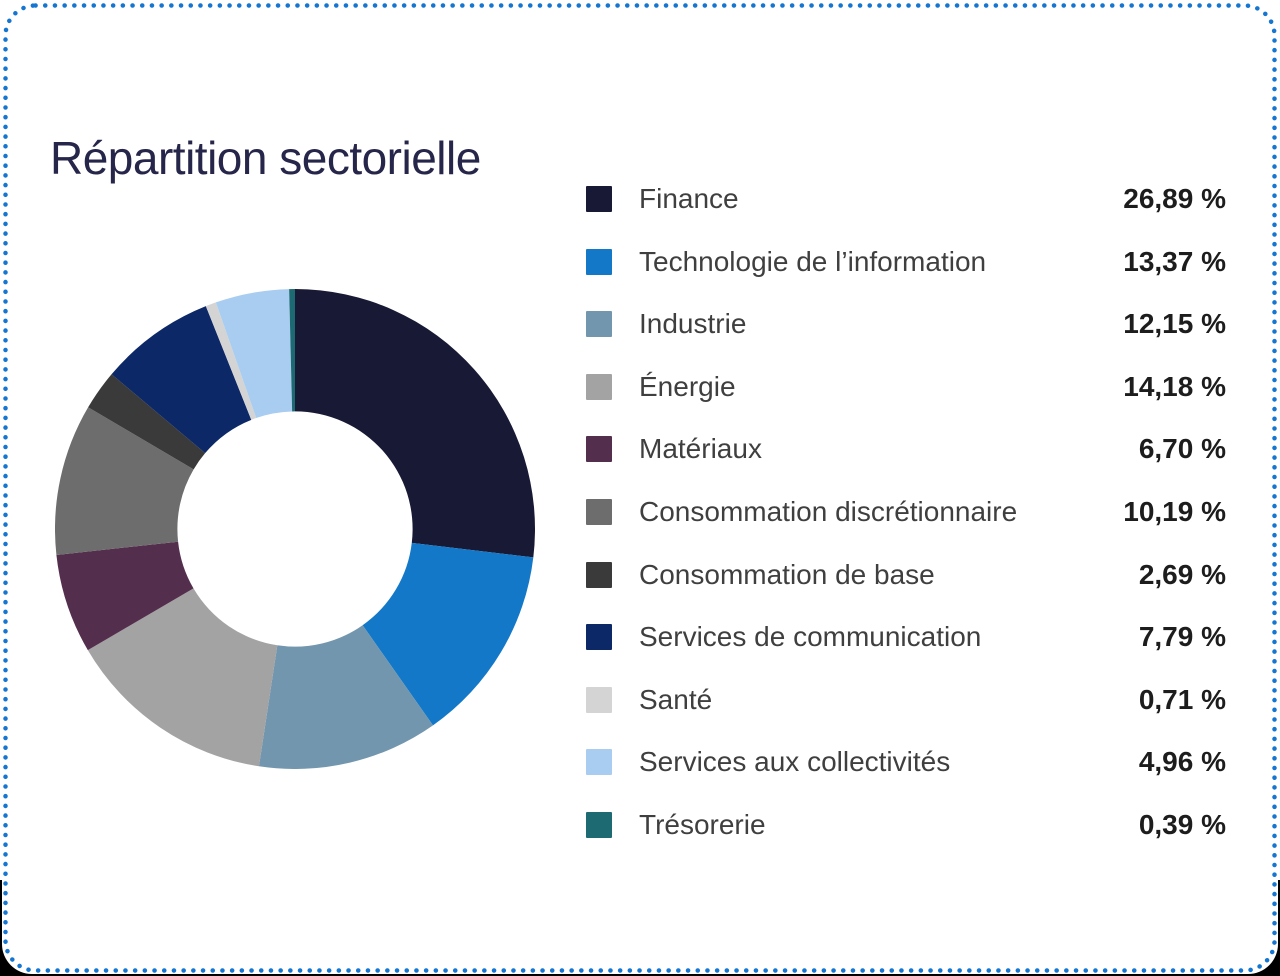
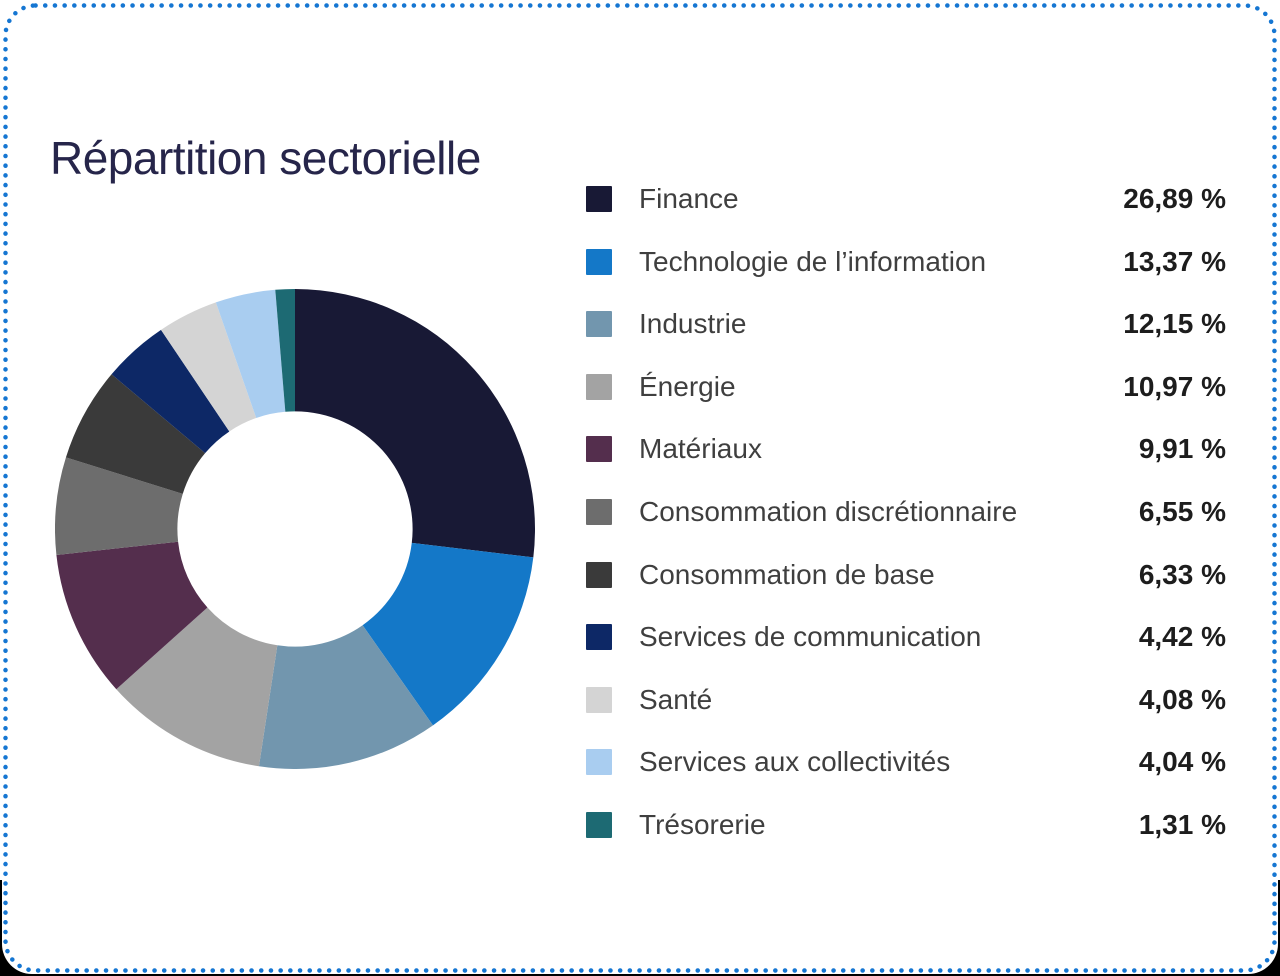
Énergie: 14,18 -> 10,97
Matériaux: 6,70 -> 9,91
Consommation discrétionnaire: 10,19 -> 6,55
Consommation de base: 2,69 -> 6,33
Services de communication: 7,79 -> 4,42
Santé: 0,71 -> 4,08
Services aux collectivités: 4,96 -> 4,04
Trésorerie: 0,39 -> 1,31
